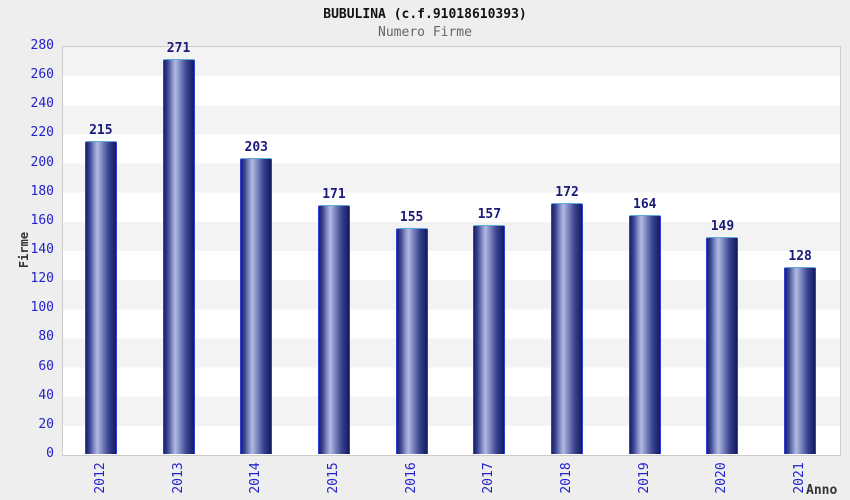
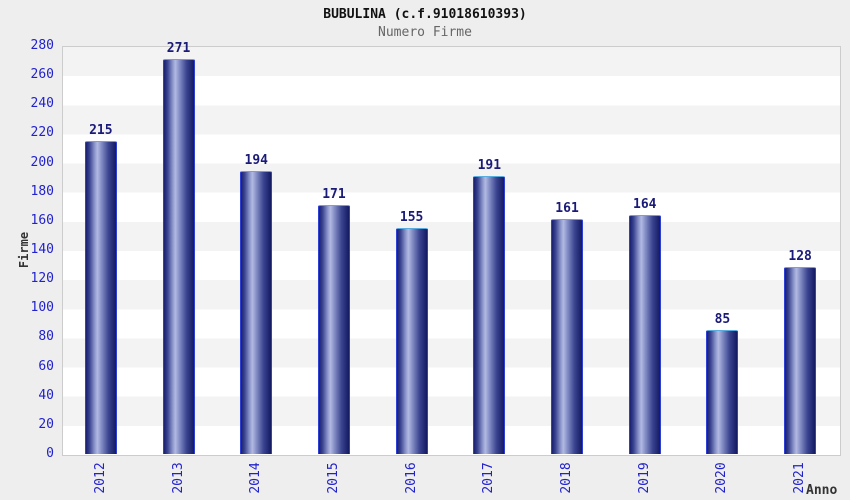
2014: 203 -> 194
2017: 157 -> 191
2018: 172 -> 161
2020: 149 -> 85
